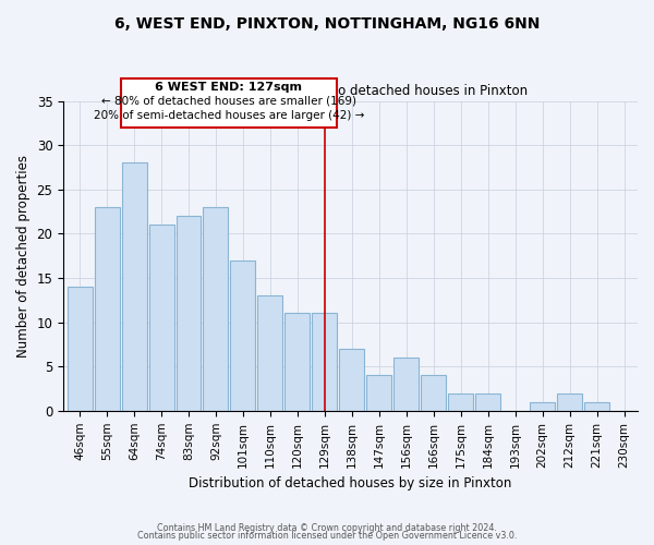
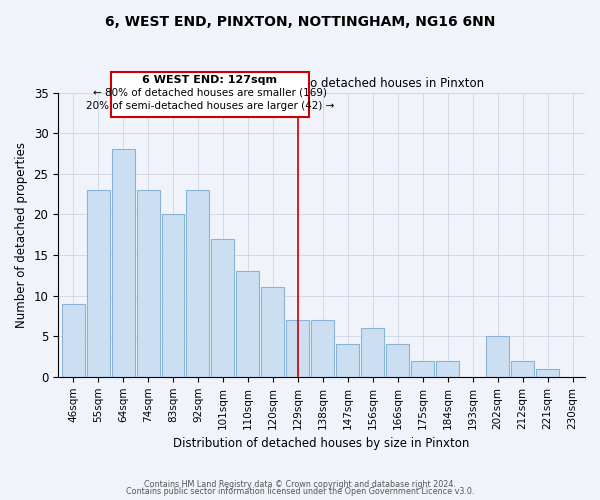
46sqm: 14 -> 9
74sqm: 21 -> 23
83sqm: 22 -> 20
129sqm: 11 -> 7
202sqm: 1 -> 5
